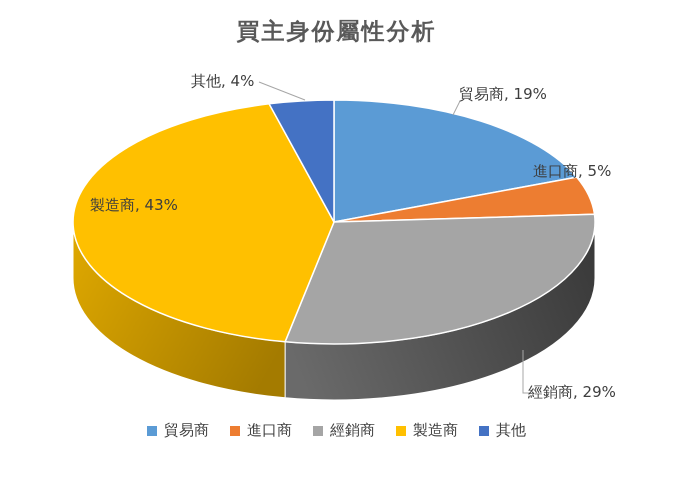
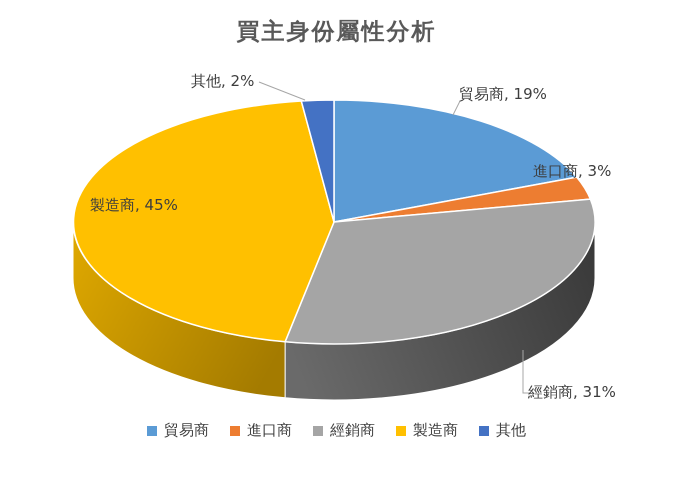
進口商: 5% -> 3%
經銷商: 29% -> 31%
製造商: 43% -> 45%
其他: 4% -> 2%
